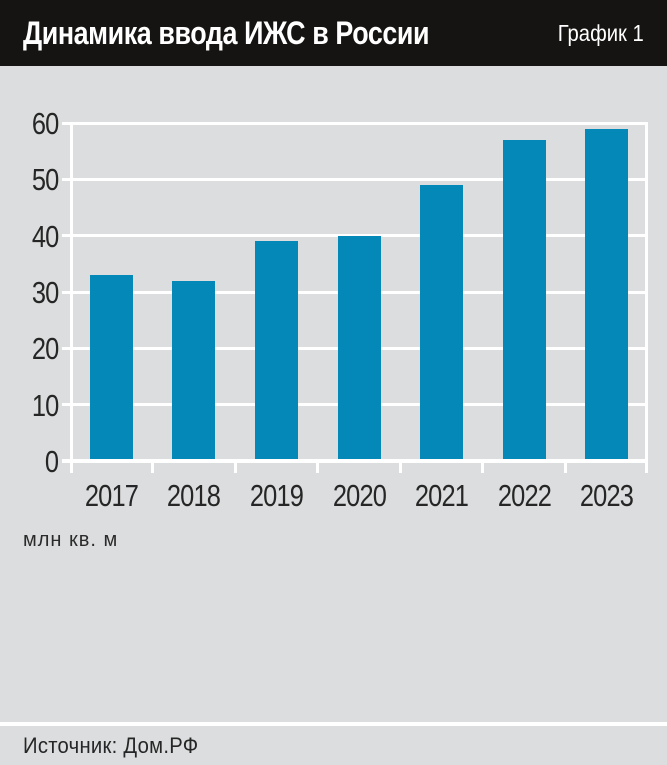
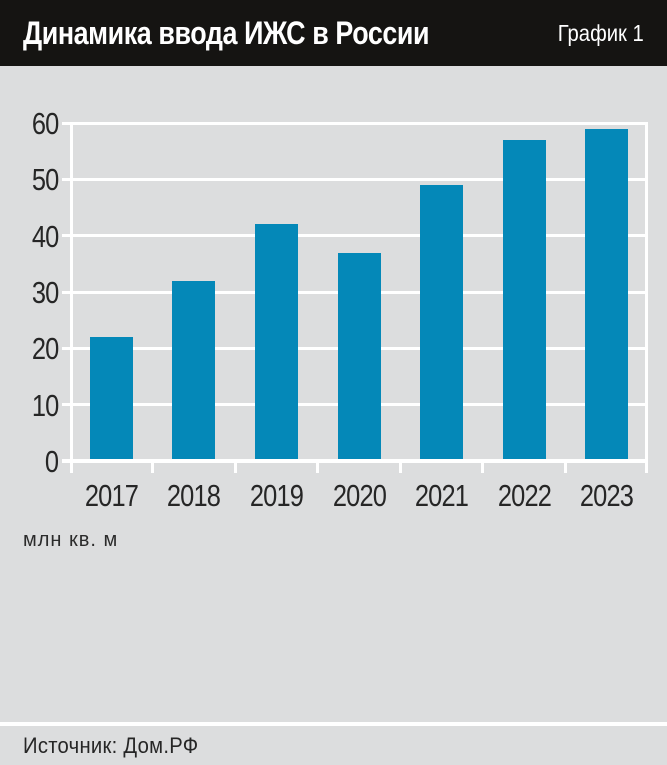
2017: 33 -> 22
2019: 39 -> 42
2020: 40 -> 37
